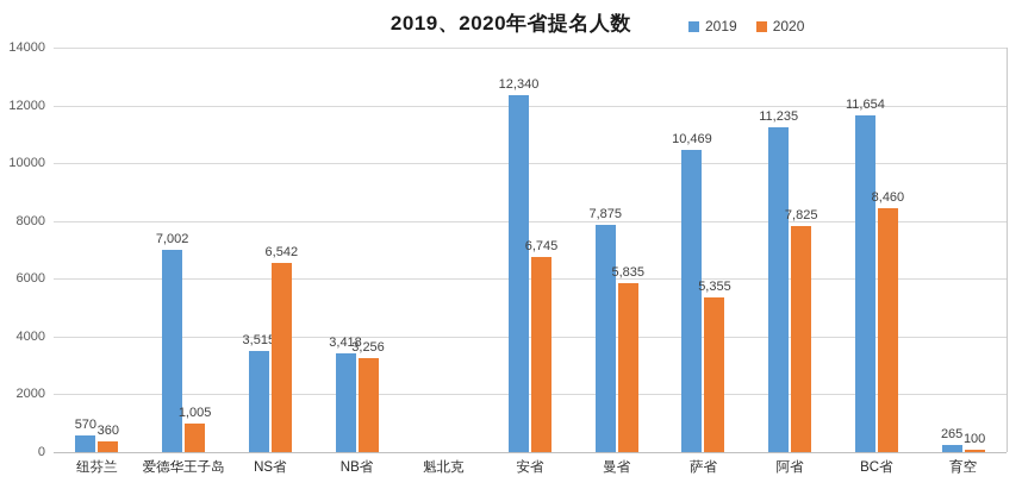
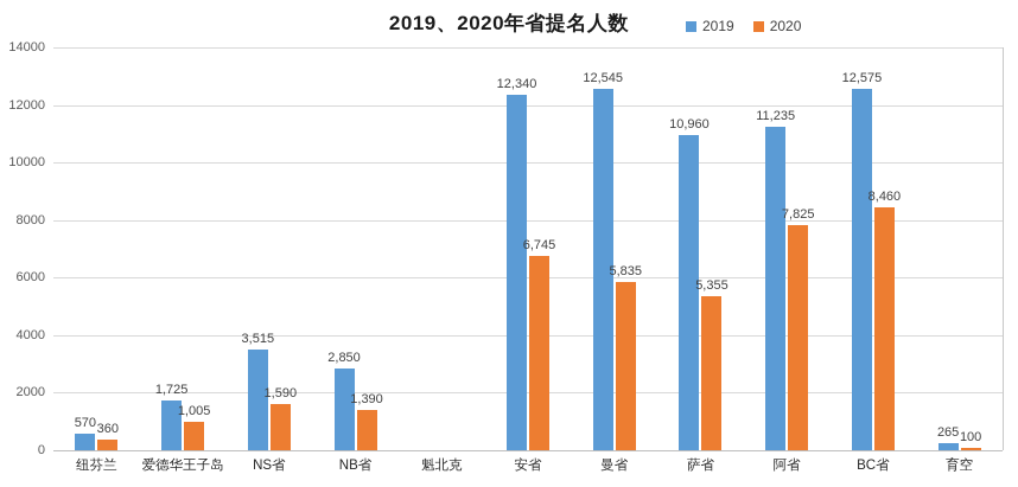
2019/爱德华王子岛: 7,002 -> 1,725
2020/NS省: 6,542 -> 1,590
2019/NB省: 3,418 -> 2,850
2020/NB省: 3,256 -> 1,390
2019/曼省: 7,875 -> 12,545
2019/萨省: 10,469 -> 10,960
2019/BC省: 11,654 -> 12,575
